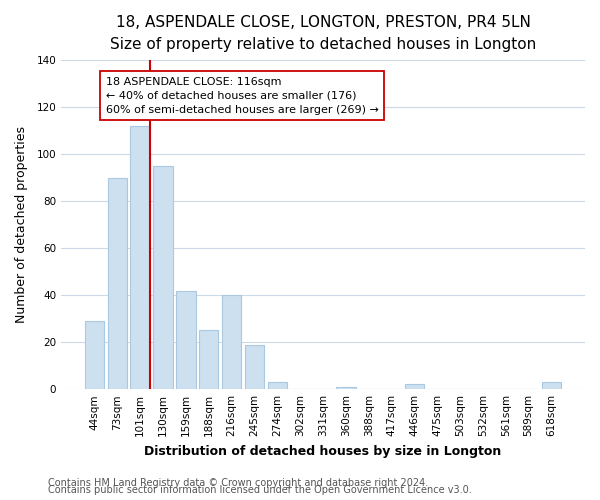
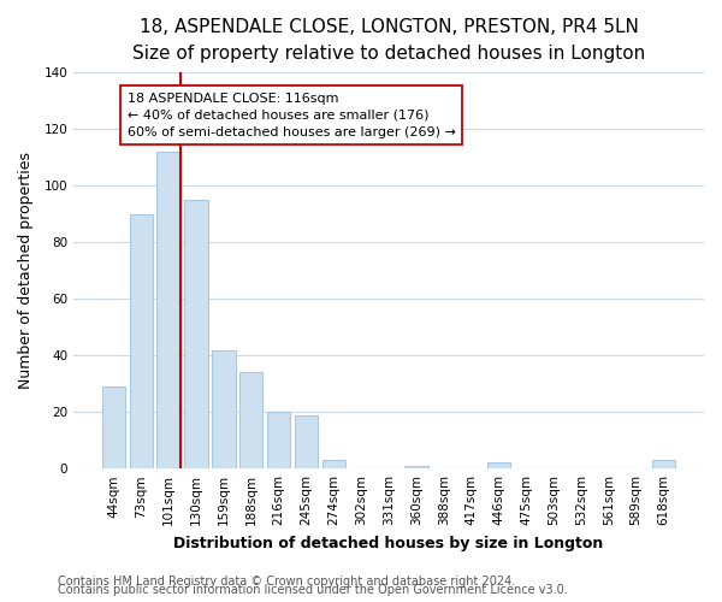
188sqm: 25 -> 34
216sqm: 40 -> 20
